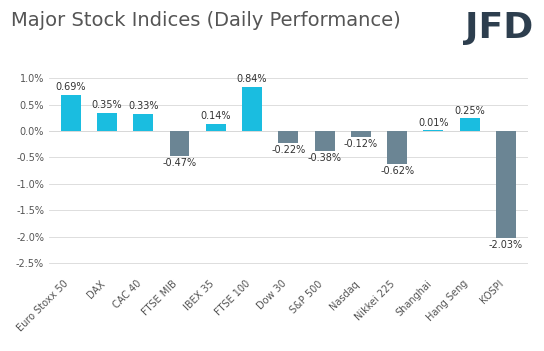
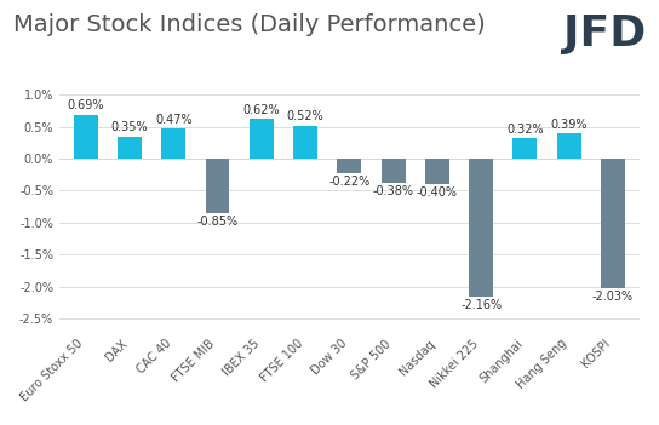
CAC 40: 0.33% -> 0.47%
FTSE MIB: -0.47% -> -0.85%
IBEX 35: 0.14% -> 0.62%
FTSE 100: 0.84% -> 0.52%
Nasdaq: -0.12% -> -0.40%
Nikkei 225: -0.62% -> -2.16%
Shanghai: 0.01% -> 0.32%
Hang Seng: 0.25% -> 0.39%
